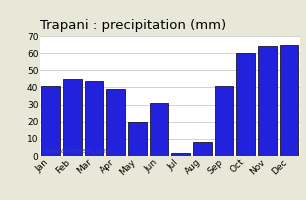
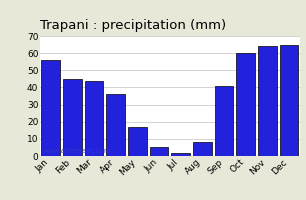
Jan: 41 -> 56
Apr: 39 -> 36
May: 20 -> 17
Jun: 31 -> 5
